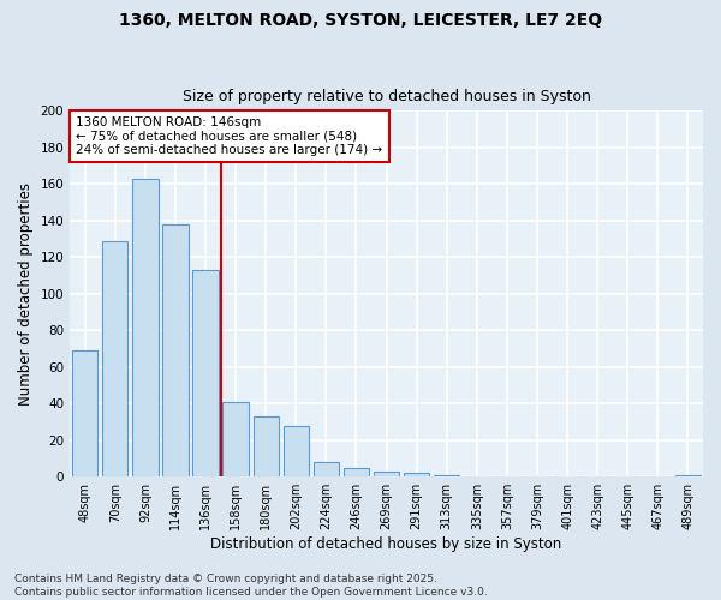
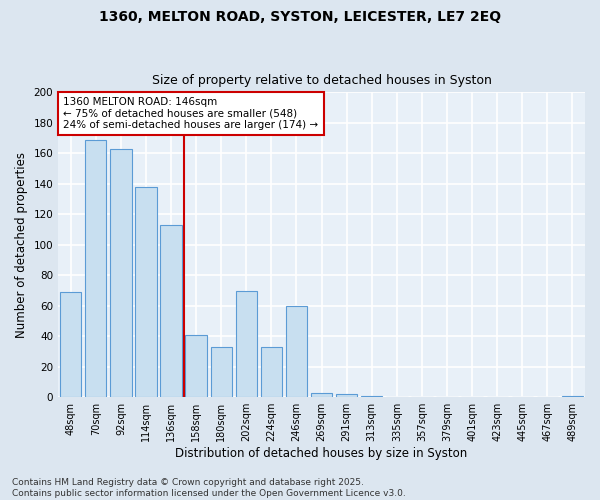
70sqm: 129 -> 169
202sqm: 28 -> 70
224sqm: 8 -> 33
246sqm: 5 -> 60
